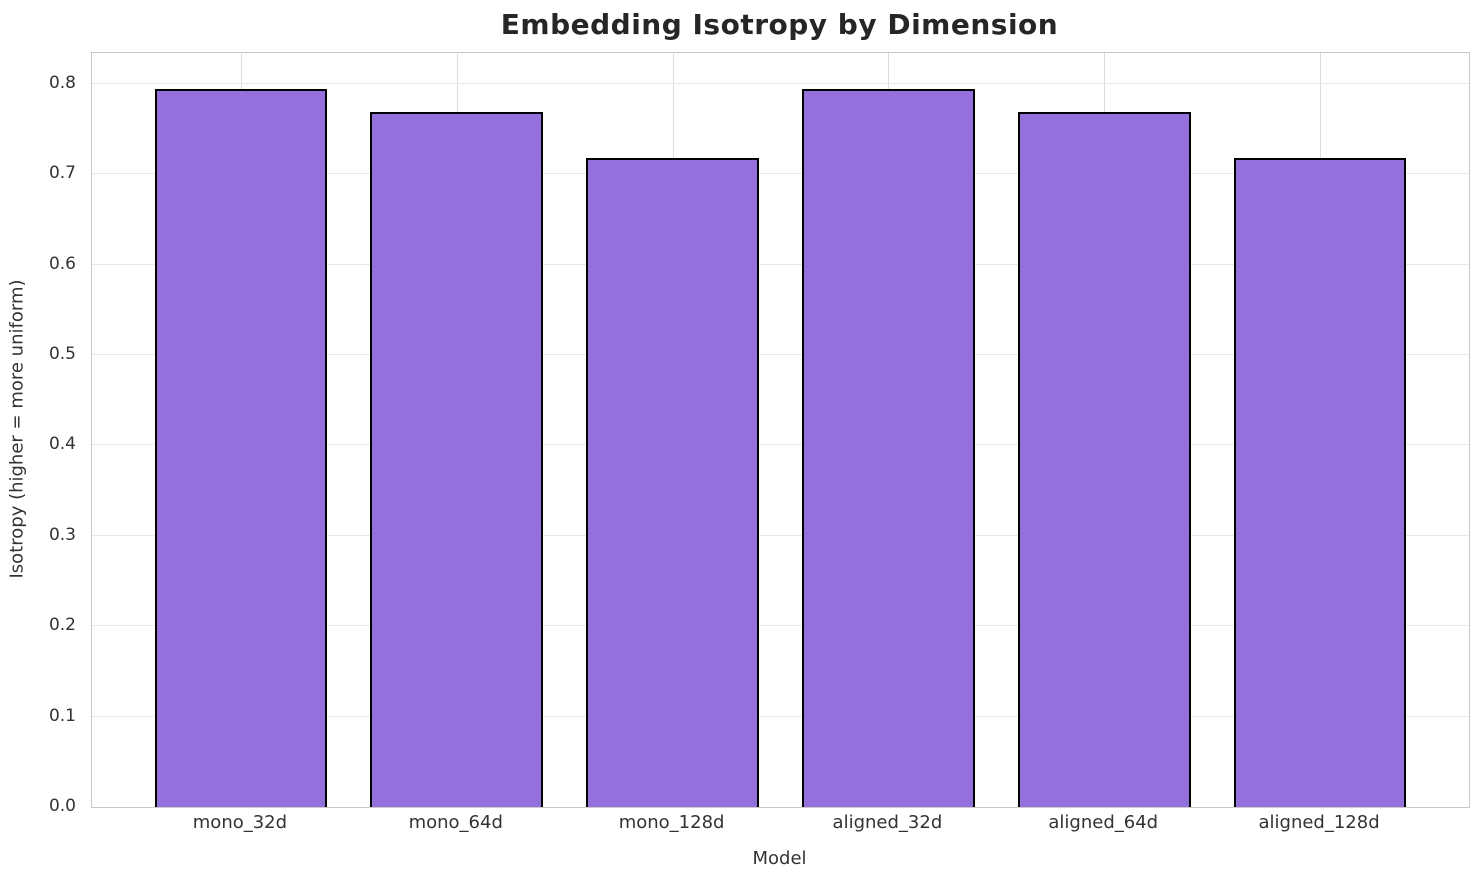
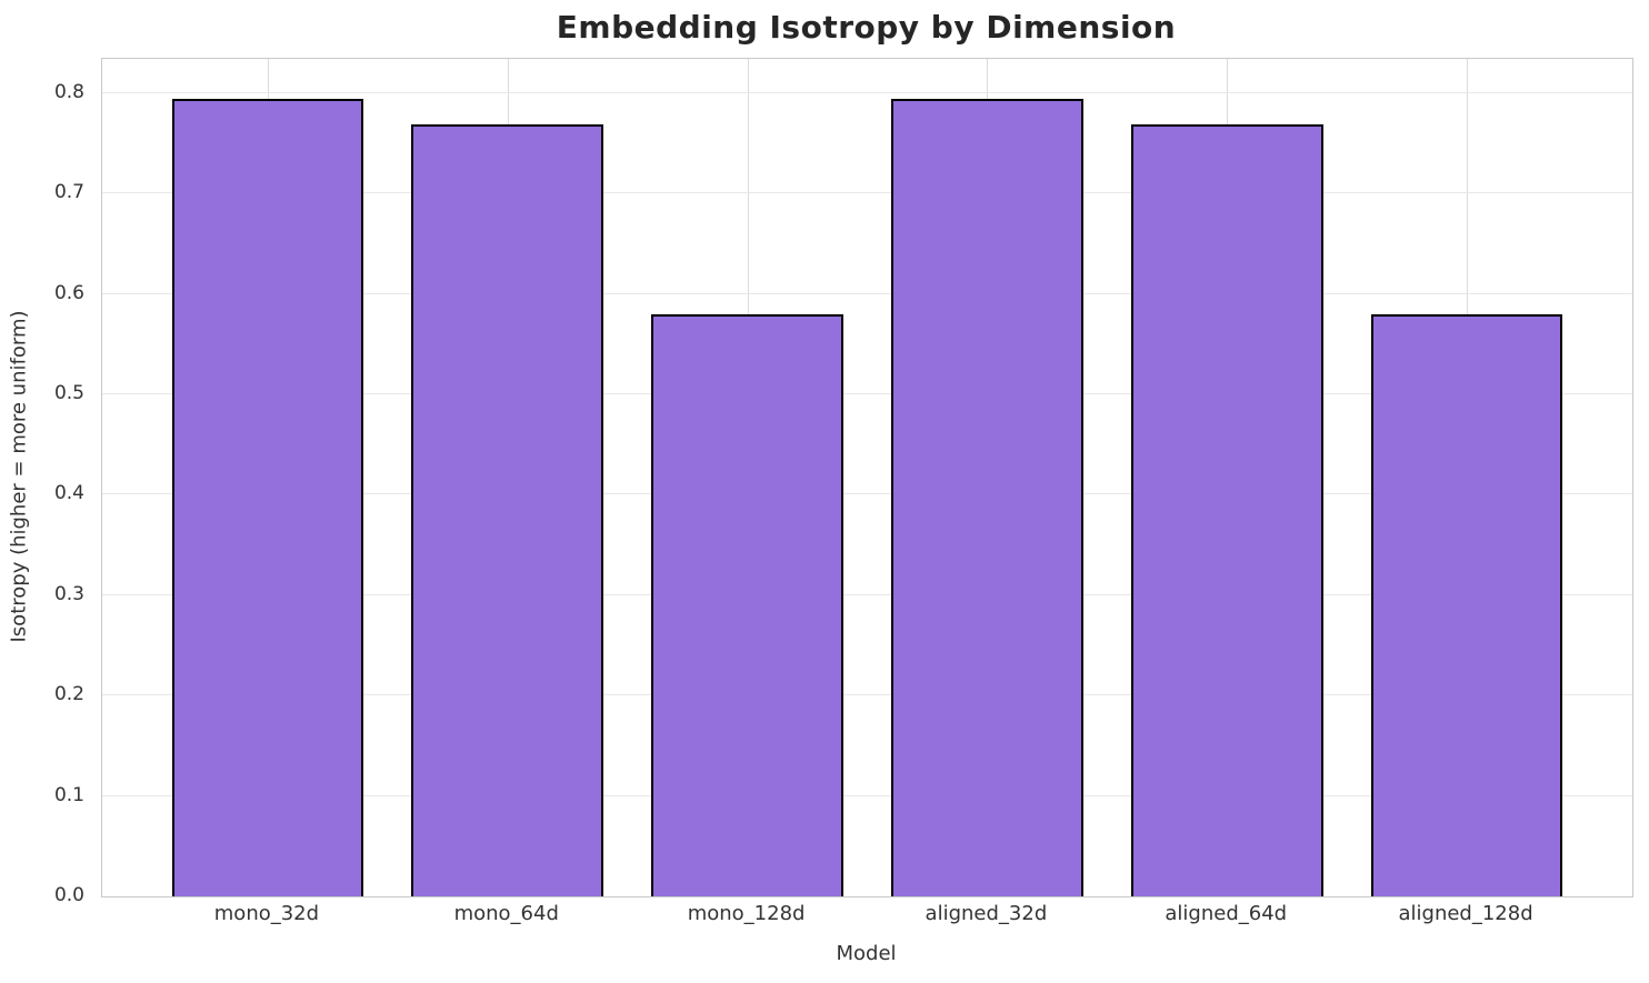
mono_128d: 0.72 -> 0.58
aligned_128d: 0.72 -> 0.58
